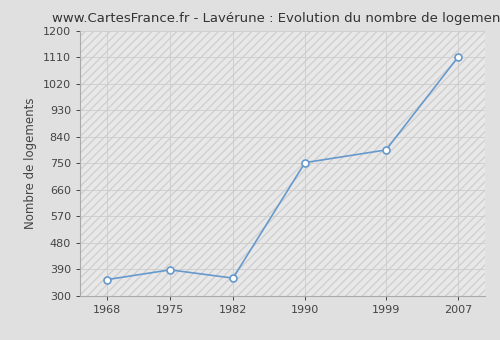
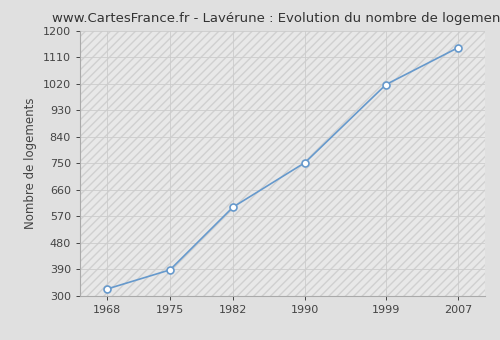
1968: 355 -> 323
1982: 360 -> 601
1999: 795 -> 1017
2007: 1110 -> 1142
